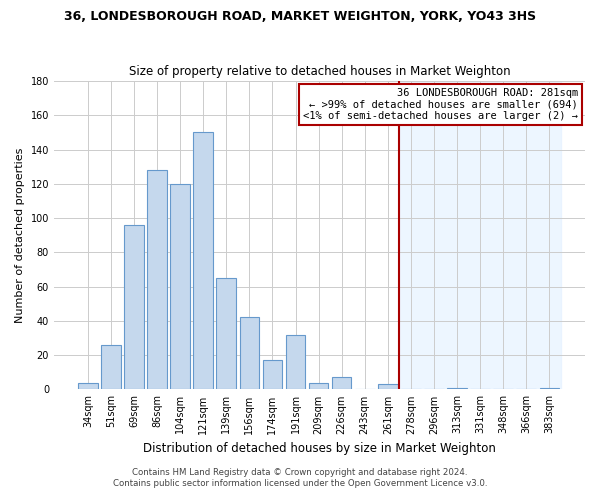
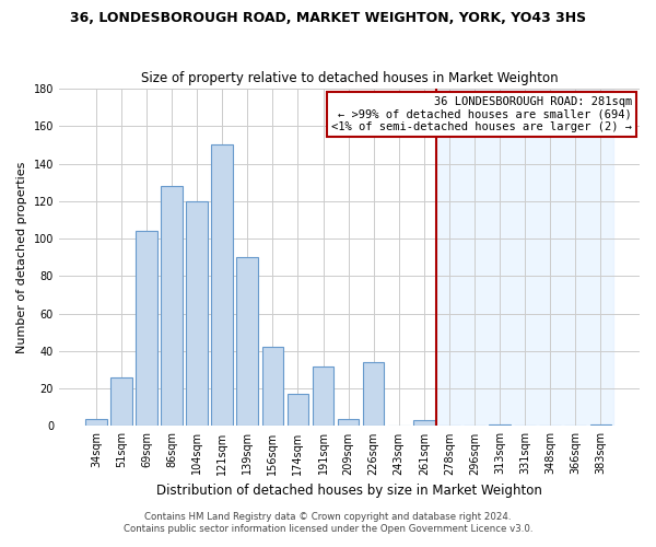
69sqm: 96 -> 104
139sqm: 65 -> 90
226sqm: 7 -> 34
